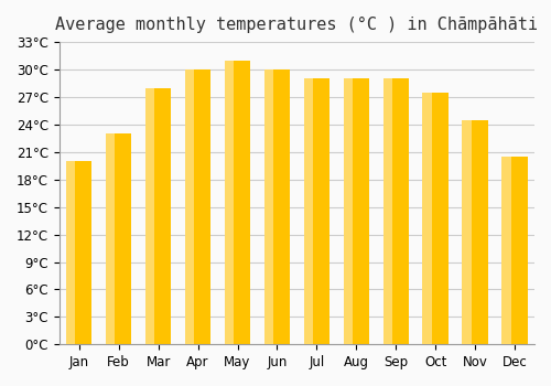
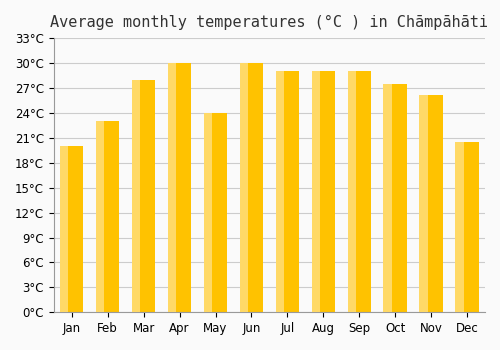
May: 31.0°C -> 24.0°C
Nov: 24.5°C -> 26.2°C
